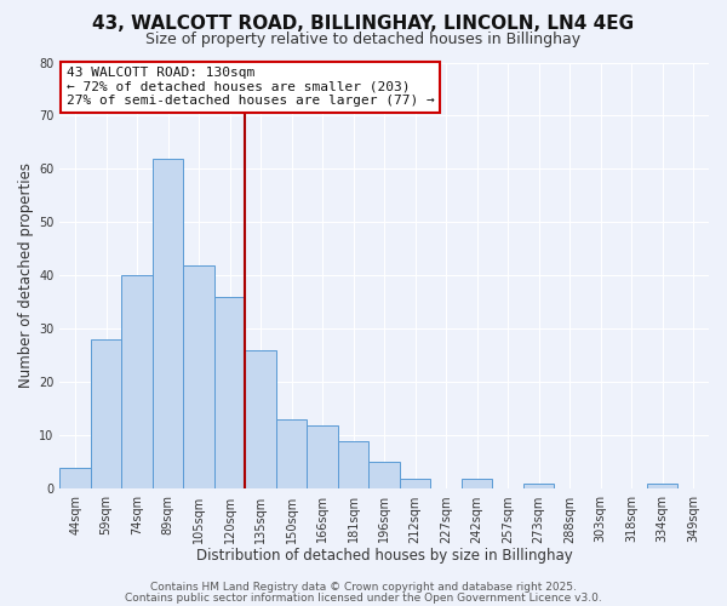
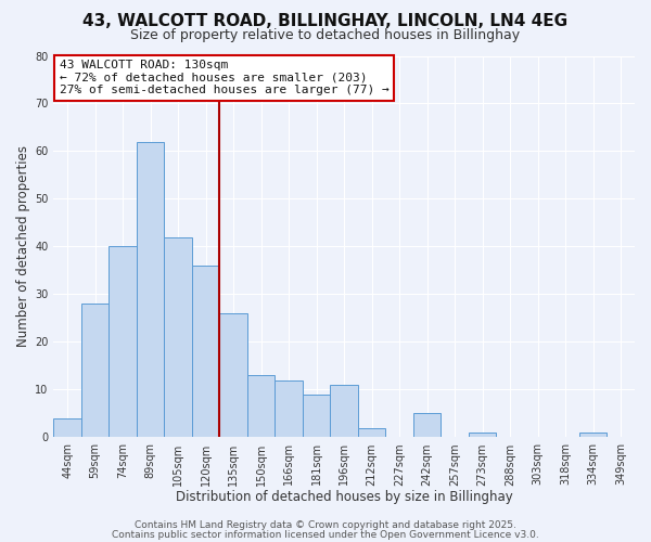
196sqm: 5 -> 11
242sqm: 2 -> 5
